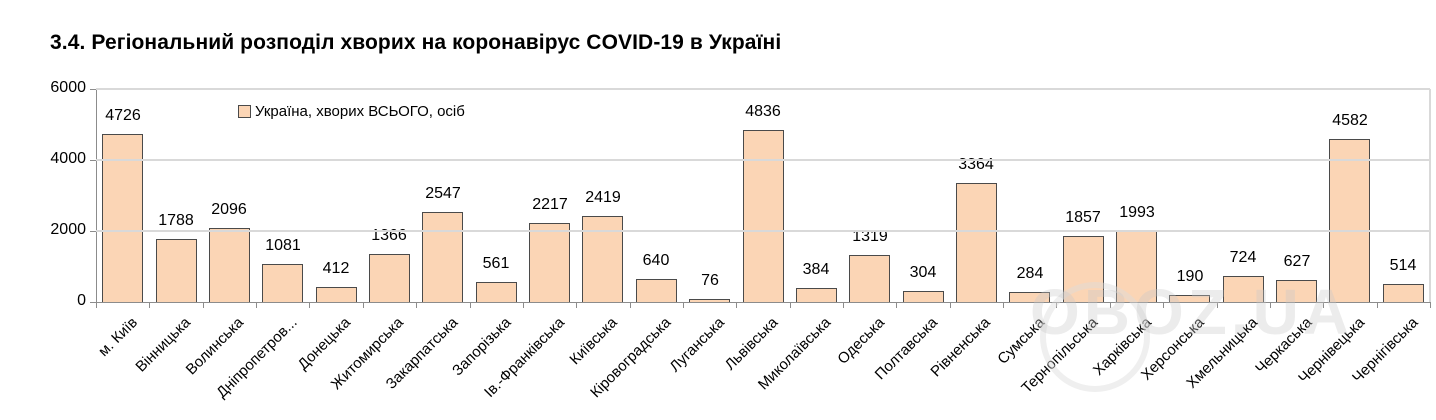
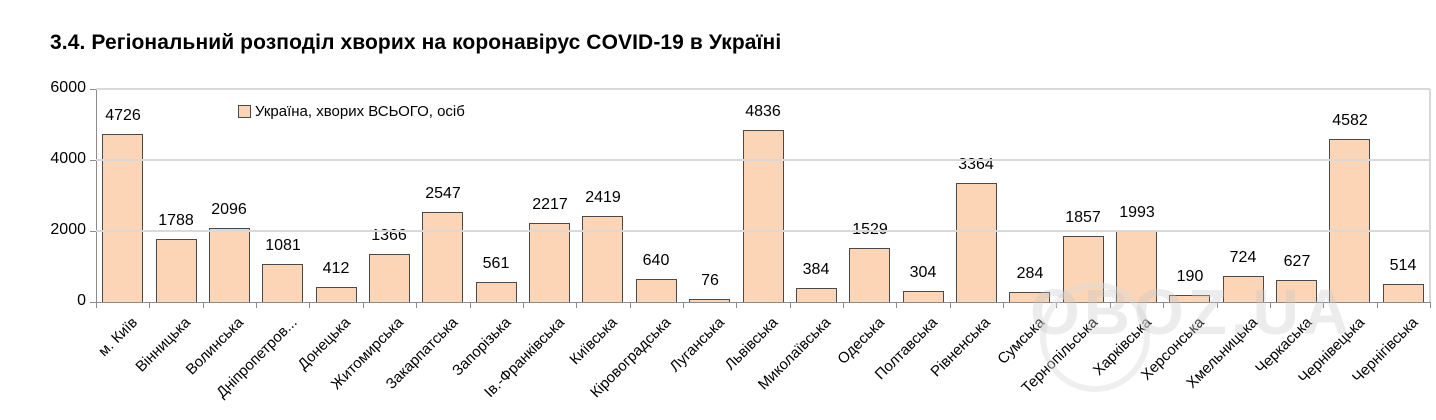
Одеська: 1319 -> 1529
